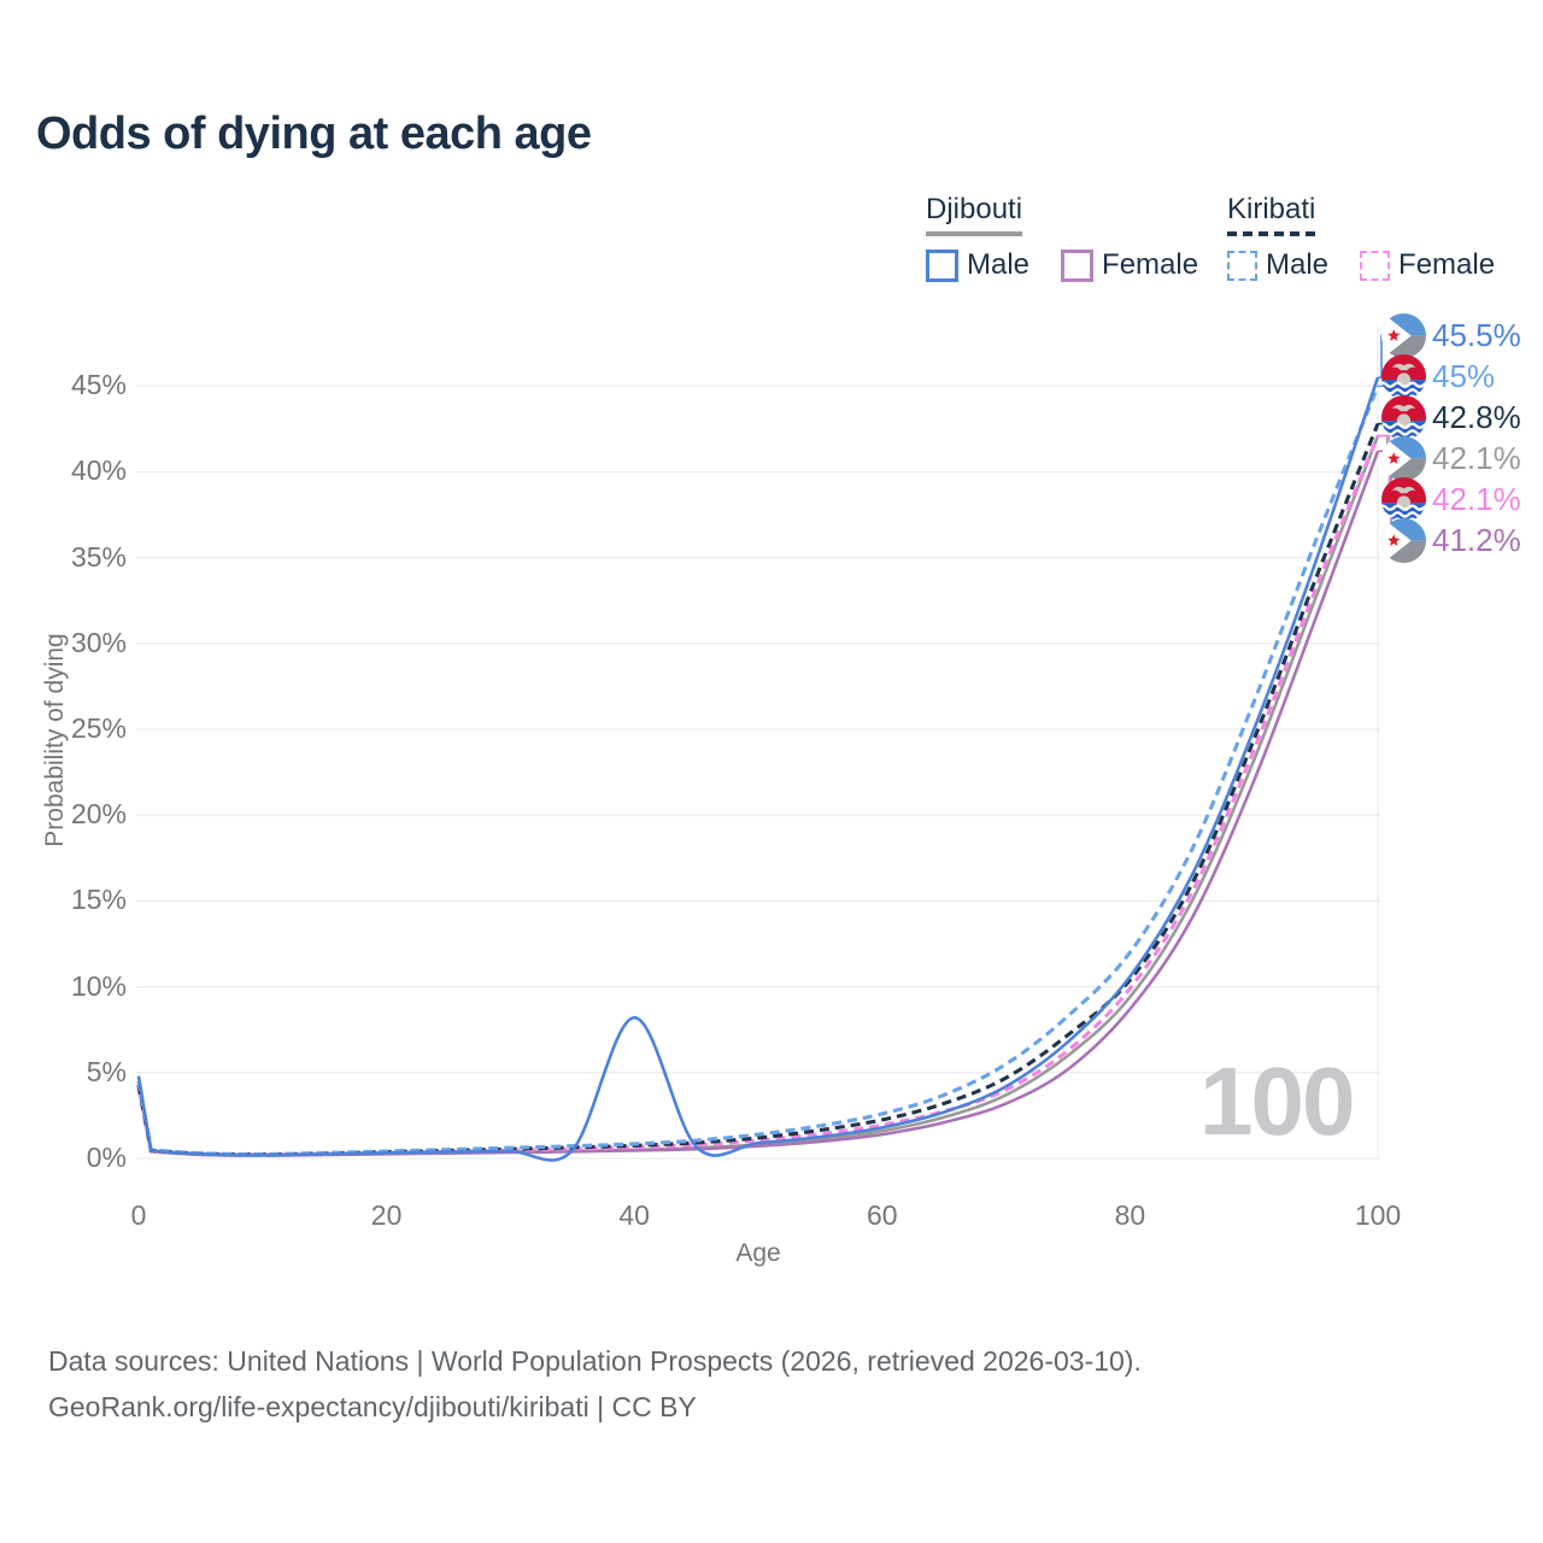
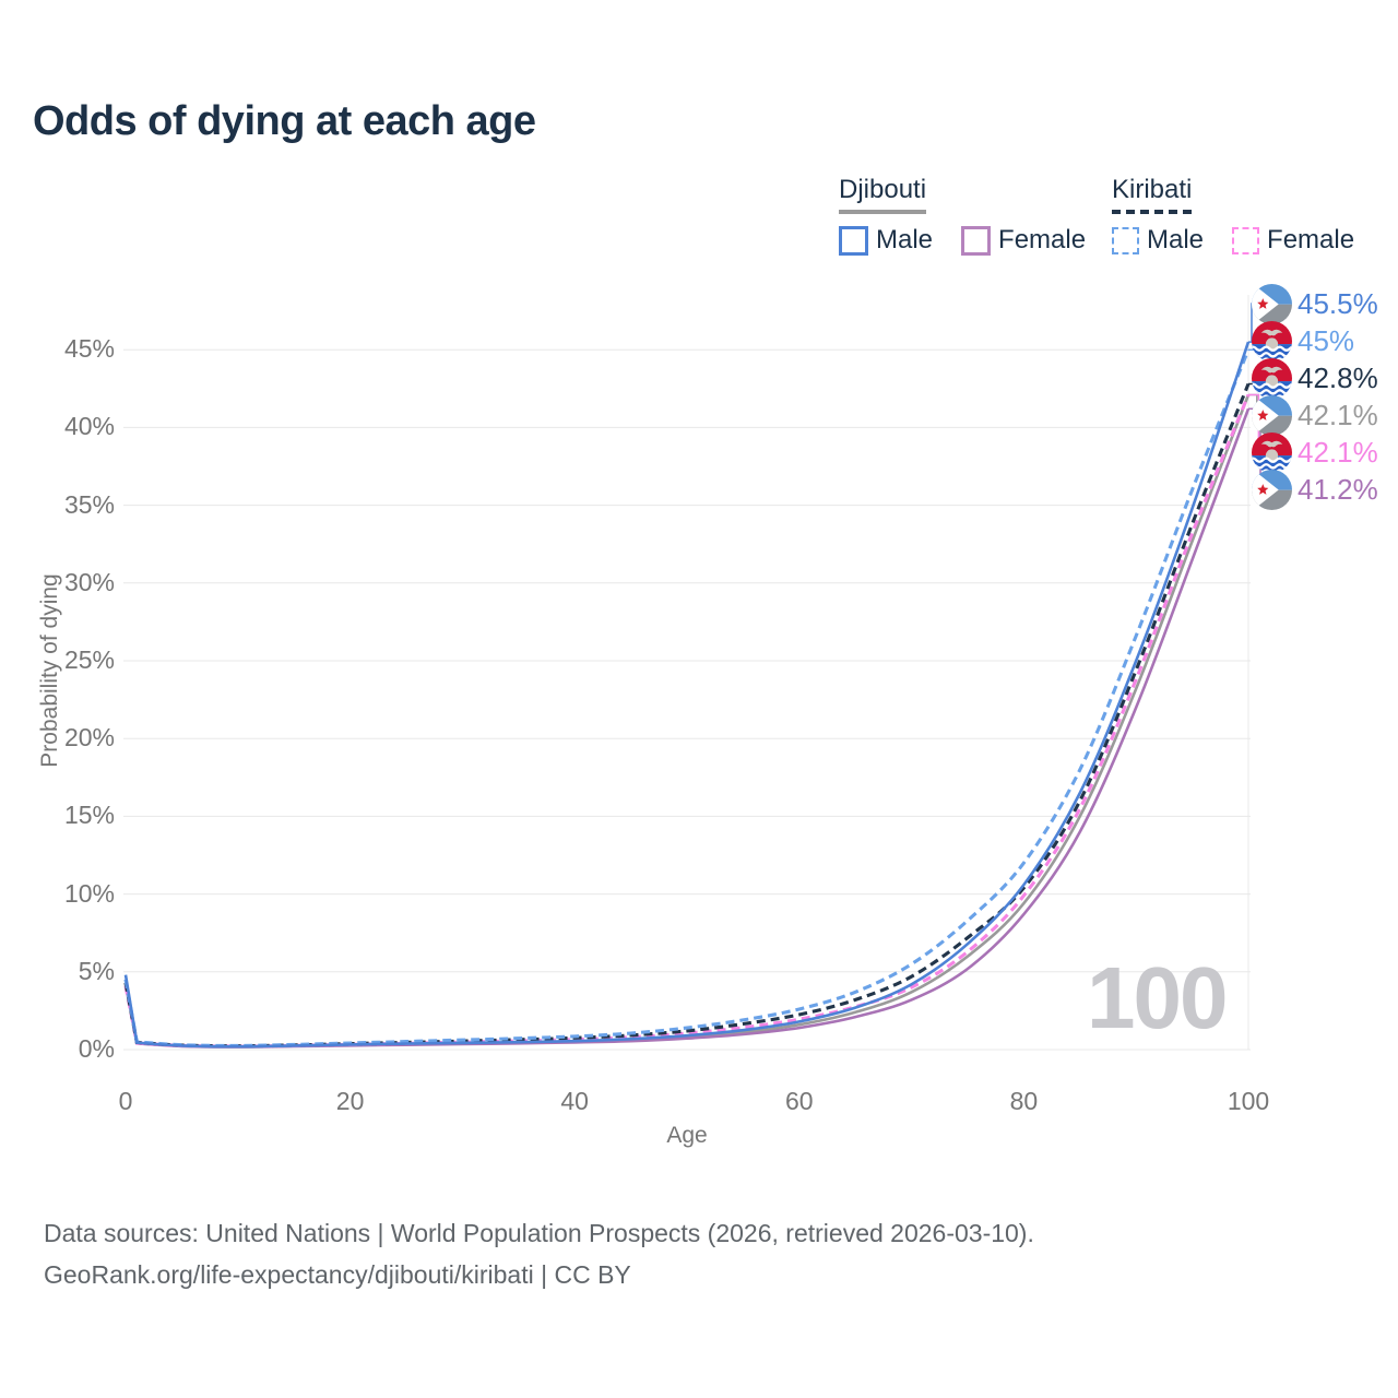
Djibouti Male/40: 8.2% -> 0.6%
